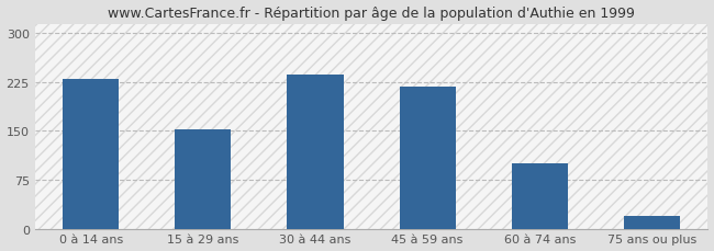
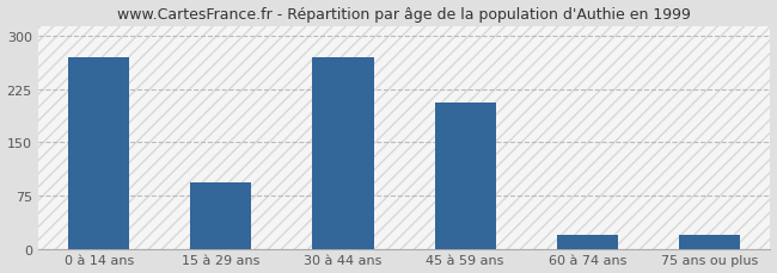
0 à 14 ans: 230 -> 270
15 à 29 ans: 153 -> 94
30 à 44 ans: 237 -> 270
45 à 59 ans: 218 -> 206
60 à 74 ans: 100 -> 20
